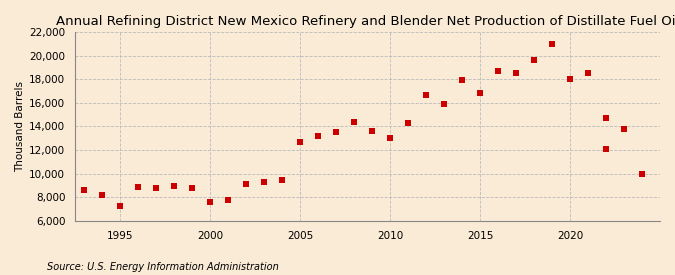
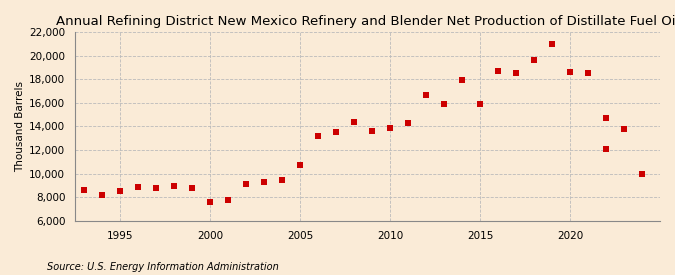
1995: 7,300 -> 8,500
2005: 12,700 -> 10,700
2010: 13,000 -> 13,900
2015: 16,800 -> 15,900
2020: 18,000 -> 18,600
